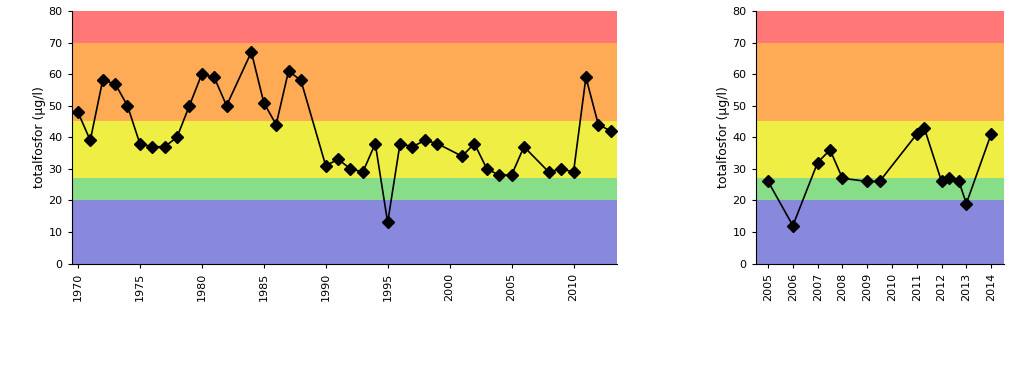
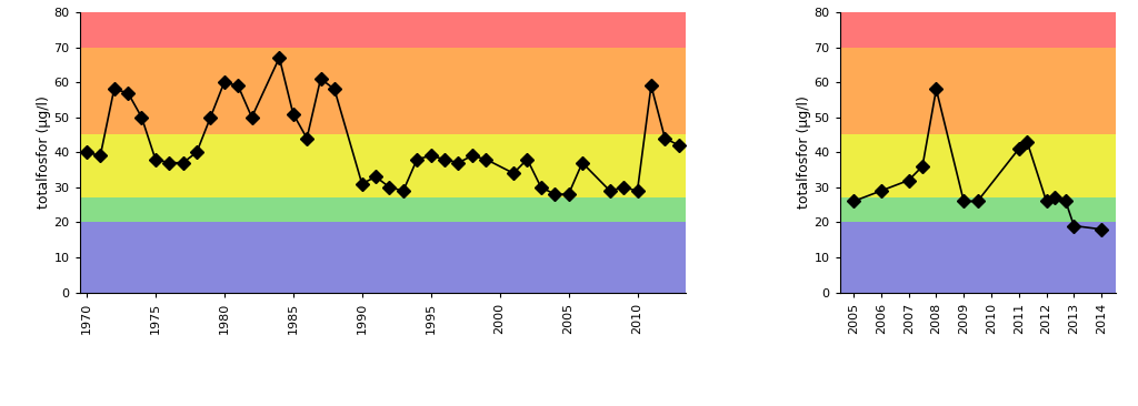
1970: 48 -> 40
1995: 13 -> 39
2006: 12 -> 29
2008: 27 -> 58
2014: 41 -> 18
